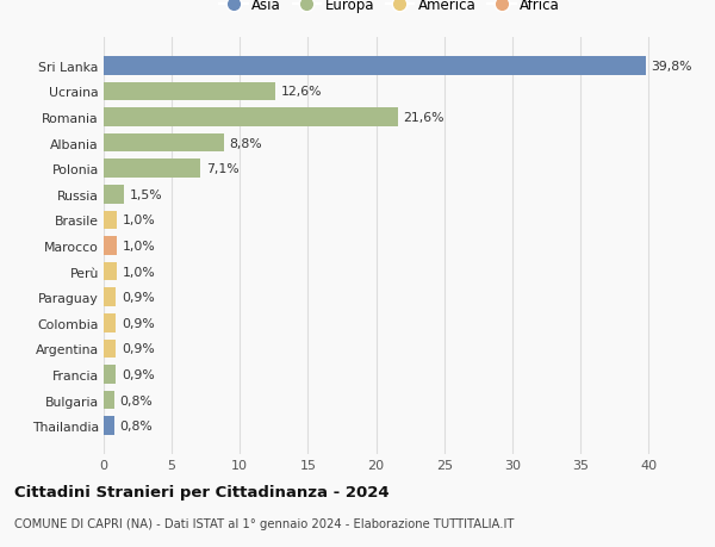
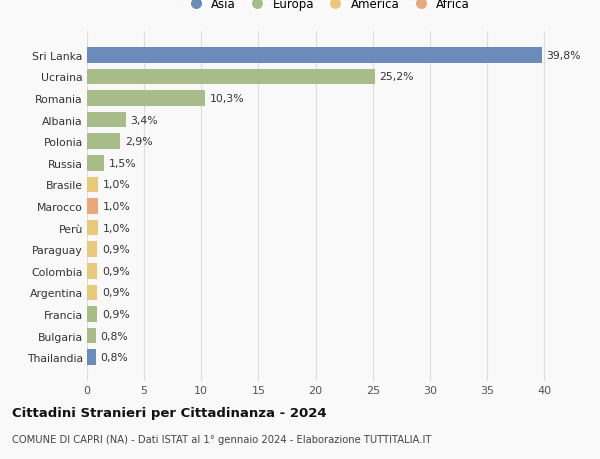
Ucraina: 12,6% -> 25,2%
Romania: 21,6% -> 10,3%
Albania: 8,8% -> 3,4%
Polonia: 7,1% -> 2,9%
